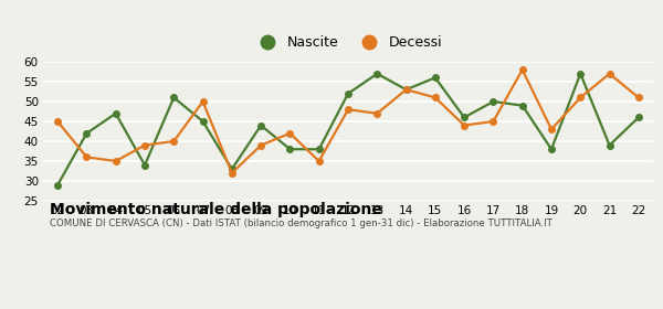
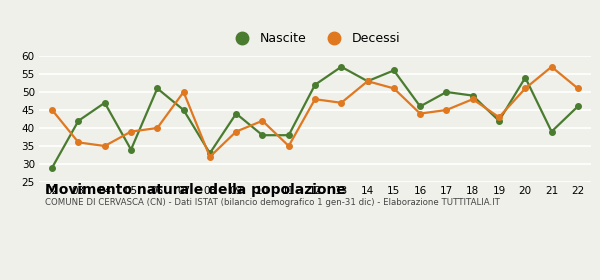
Decessi/18: 58 -> 48
Nascite/19: 38 -> 42
Nascite/20: 57 -> 54
